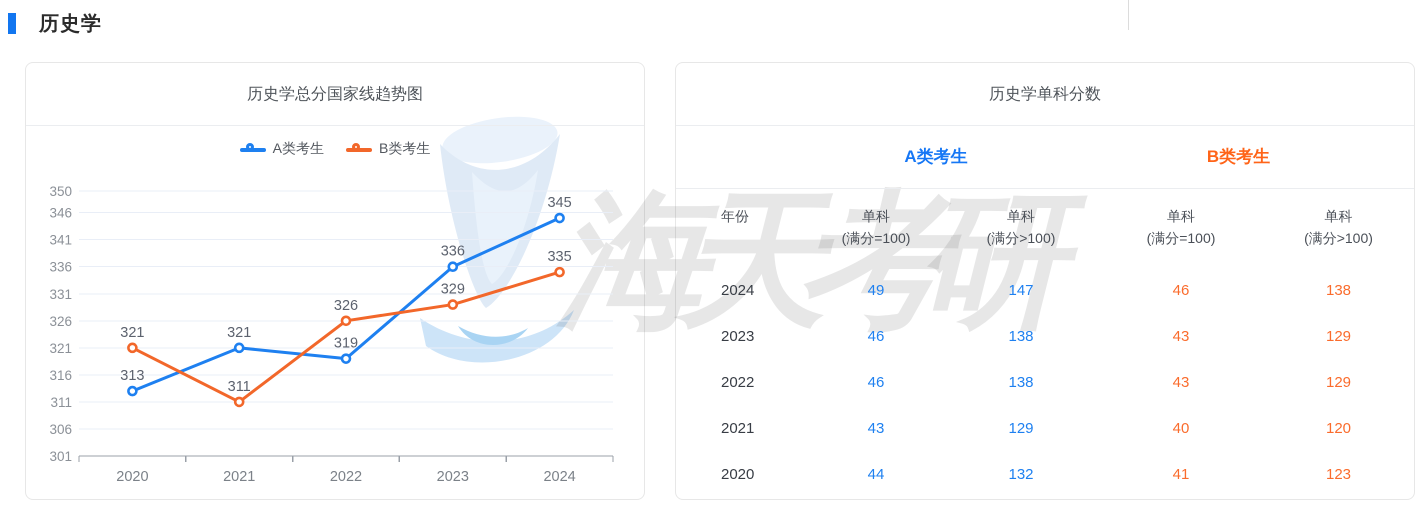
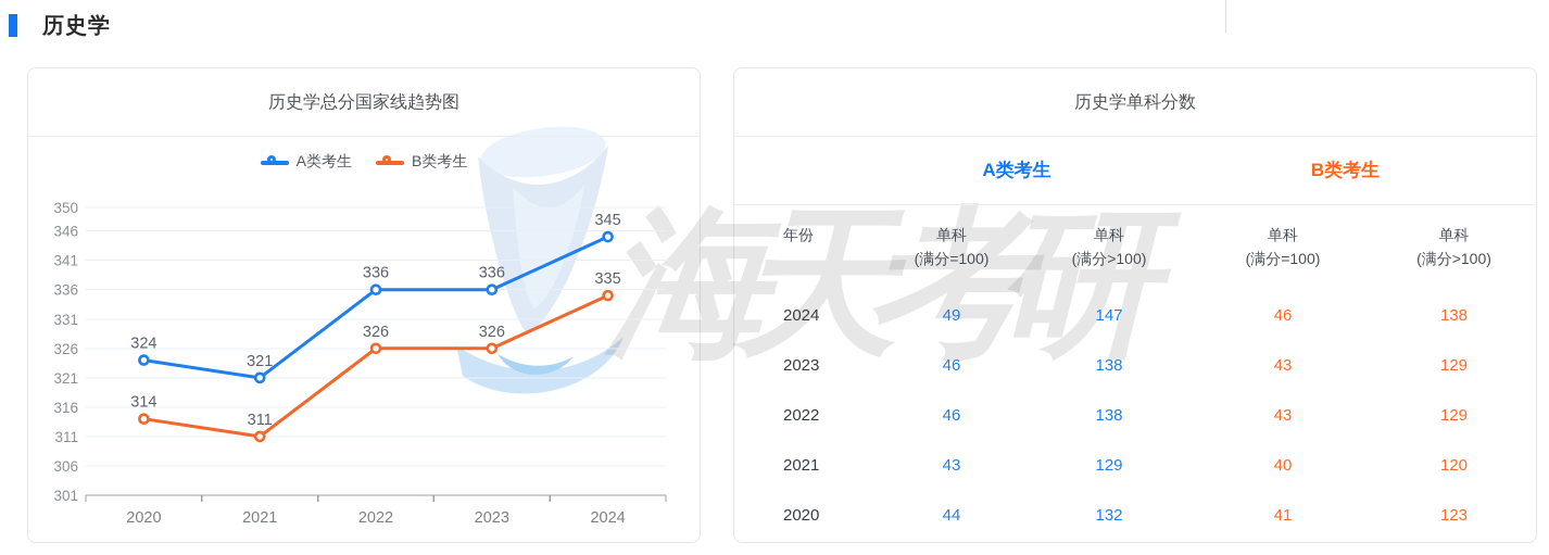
A类考生/2020: 313 -> 324
B类考生/2020: 321 -> 314
A类考生/2022: 319 -> 336
B类考生/2023: 329 -> 326
